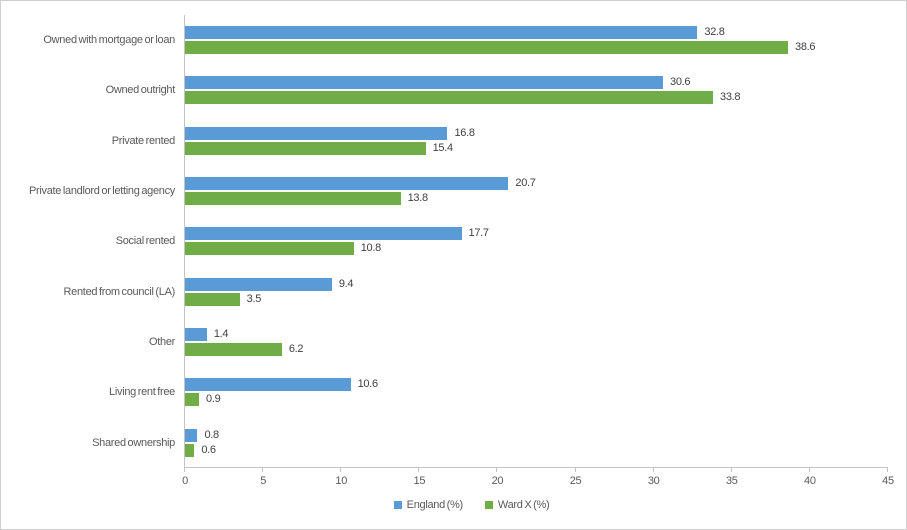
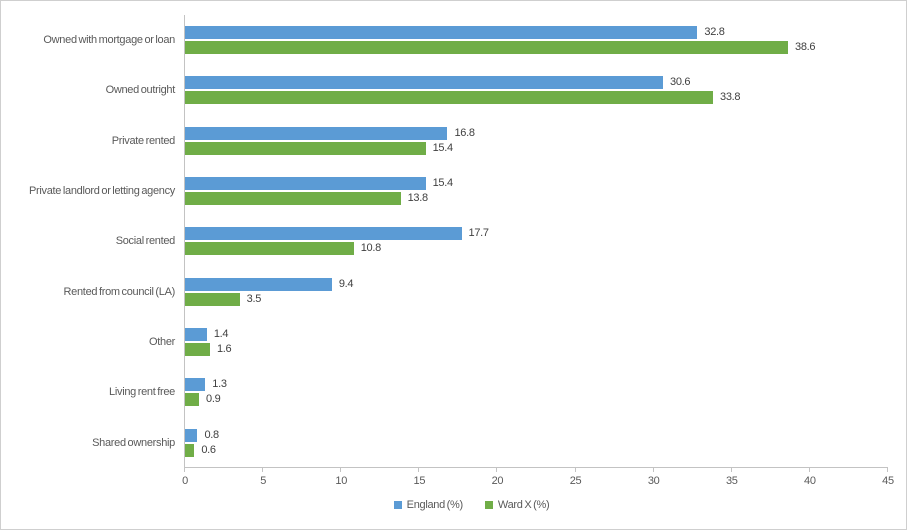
England (%)/Private landlord or letting agency: 20.7 -> 15.4
Ward X (%)/Other: 6.2 -> 1.6
England (%)/Living rent free: 10.6 -> 1.3
